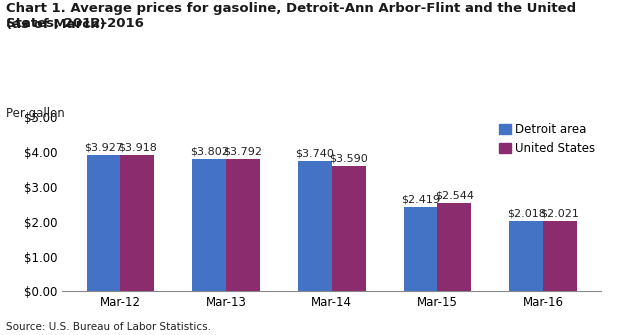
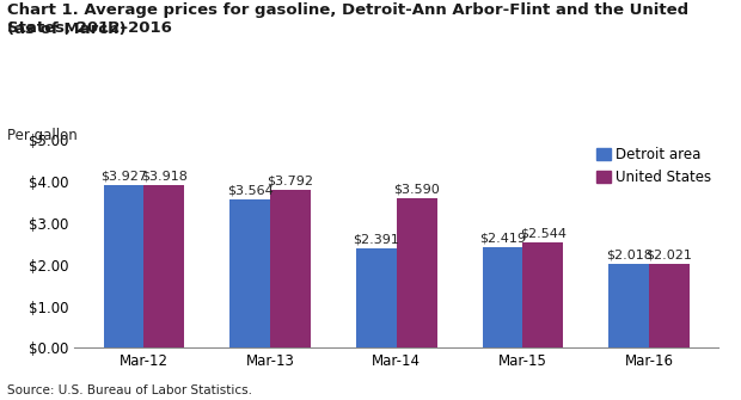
Detroit area/Mar-13: $3.802 -> $3.564
Detroit area/Mar-14: $3.740 -> $2.391
